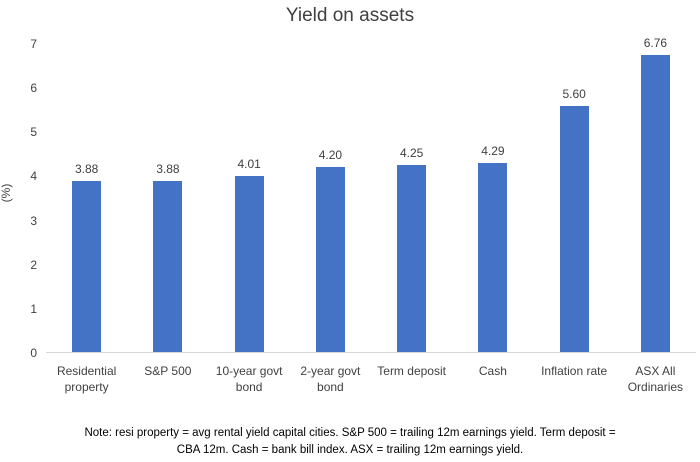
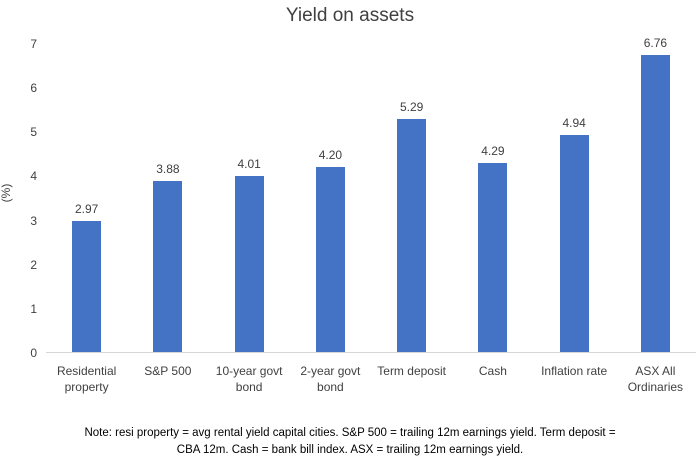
Residential property: 3.88 -> 2.97
Term deposit: 4.25 -> 5.29
Inflation rate: 5.60 -> 4.94
